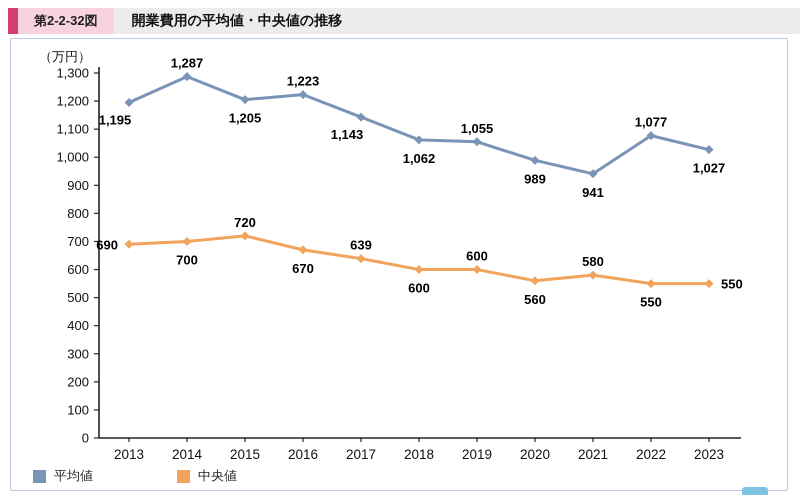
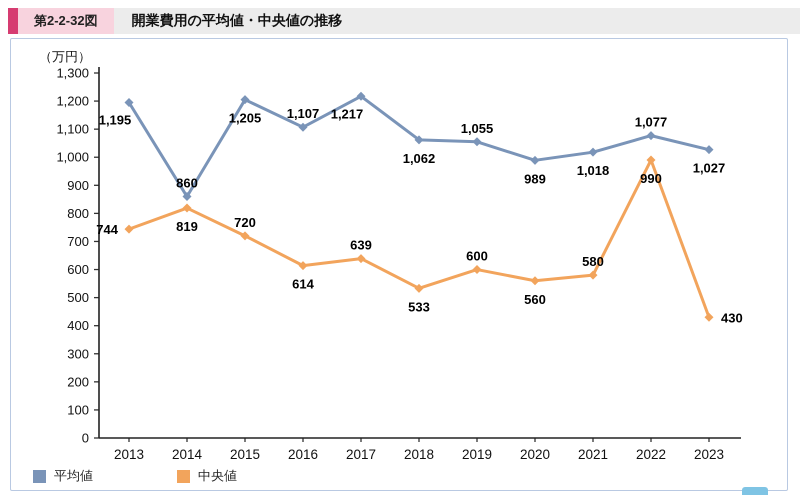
中央値/2013: 690 -> 744
平均値/2014: 1,287 -> 860
中央値/2014: 700 -> 819
平均値/2016: 1,223 -> 1,107
中央値/2016: 670 -> 614
平均値/2017: 1,143 -> 1,217
中央値/2018: 600 -> 533
平均値/2021: 941 -> 1,018
中央値/2022: 550 -> 990
中央値/2023: 550 -> 430
